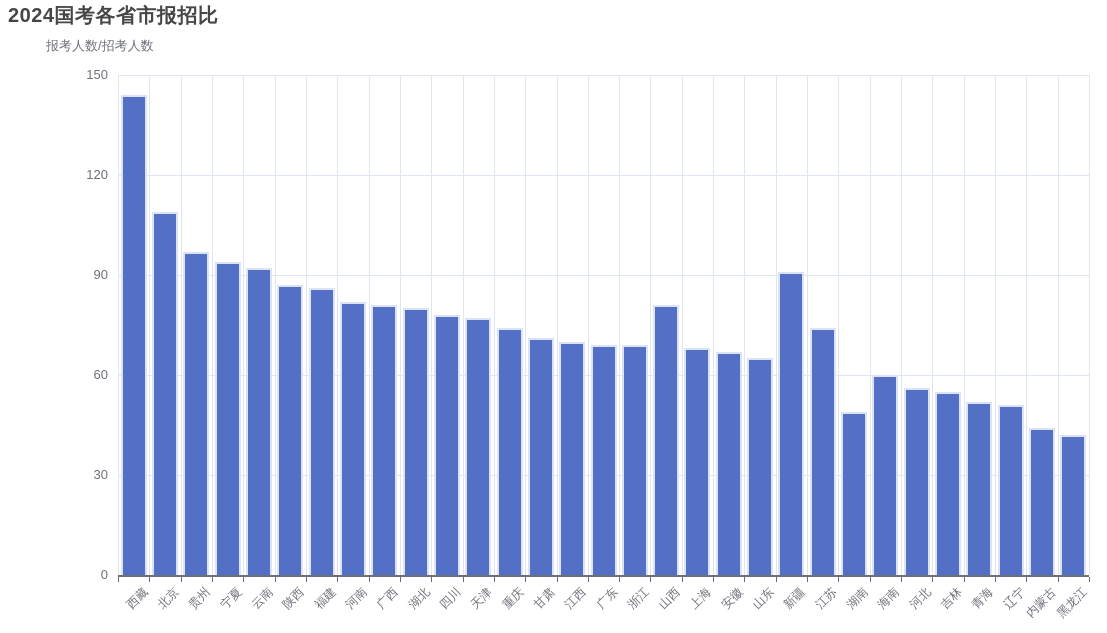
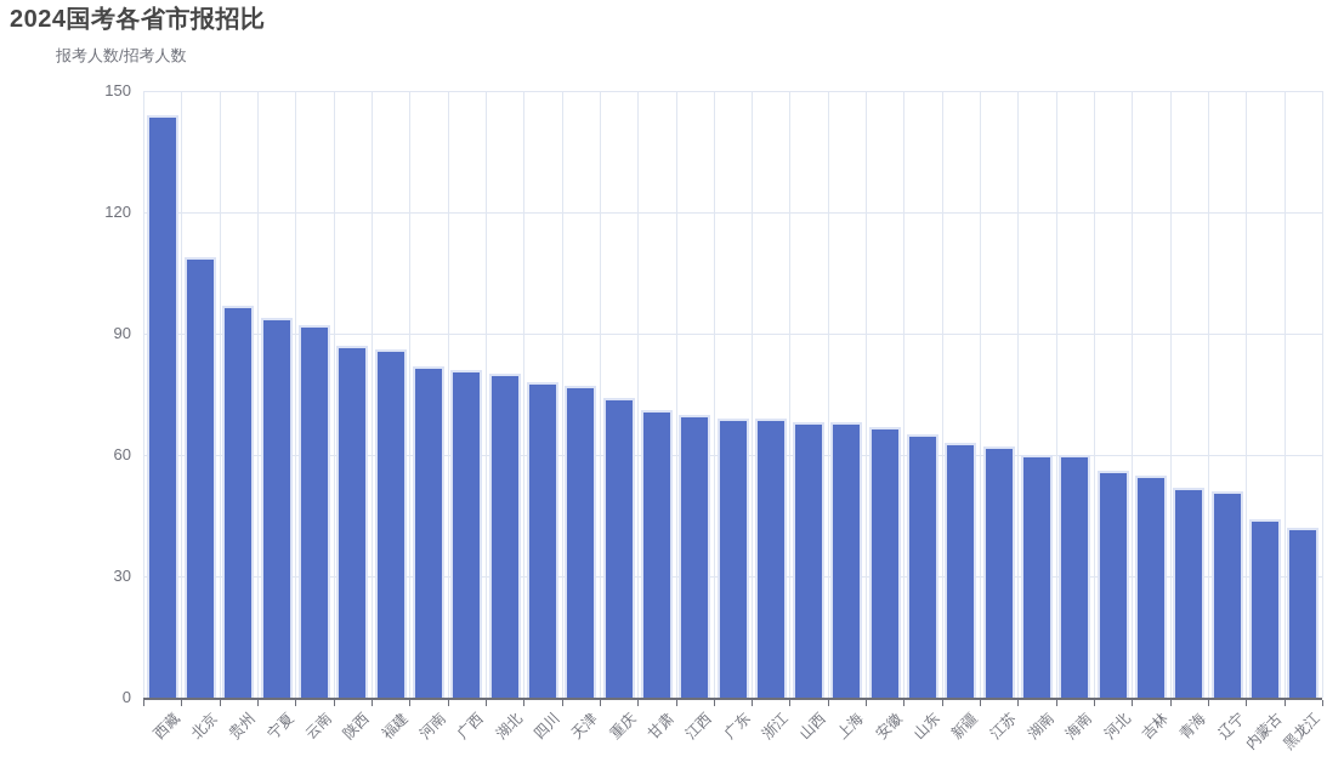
山西: 81 -> 68
新疆: 91 -> 63
江苏: 74 -> 62
湖南: 49 -> 60
